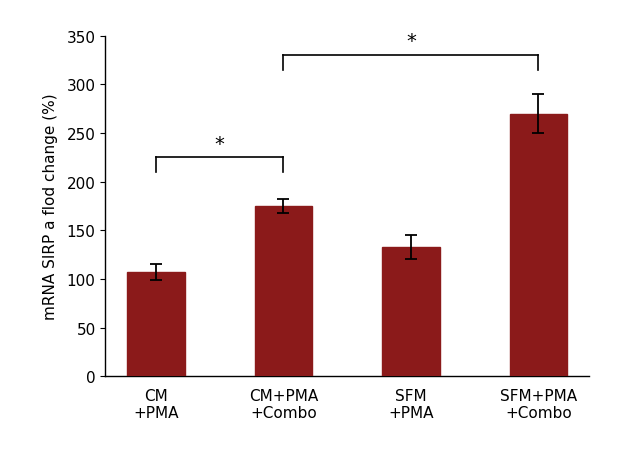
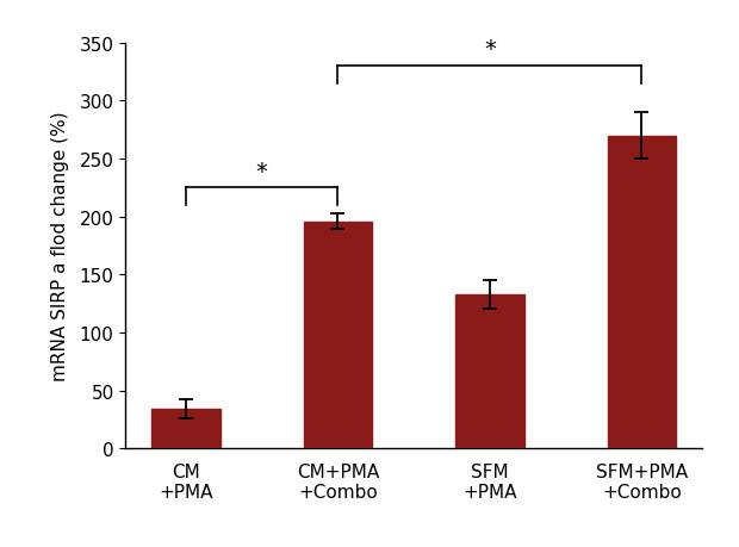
CM +PMA: 107 -> 34
CM+PMA +Combo: 175 -> 196
